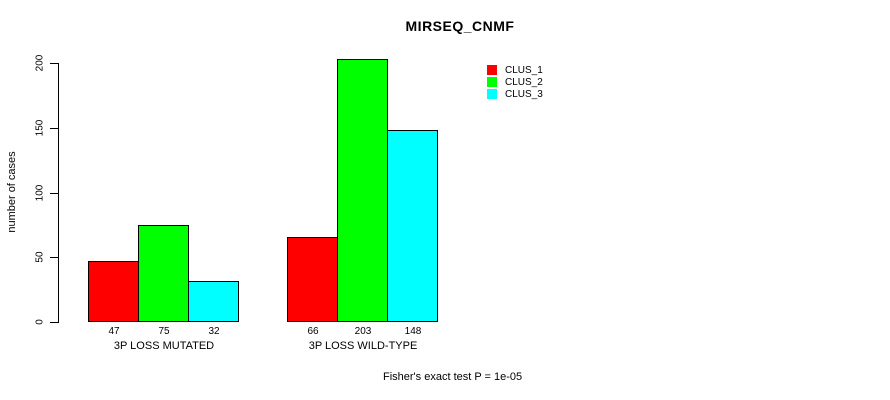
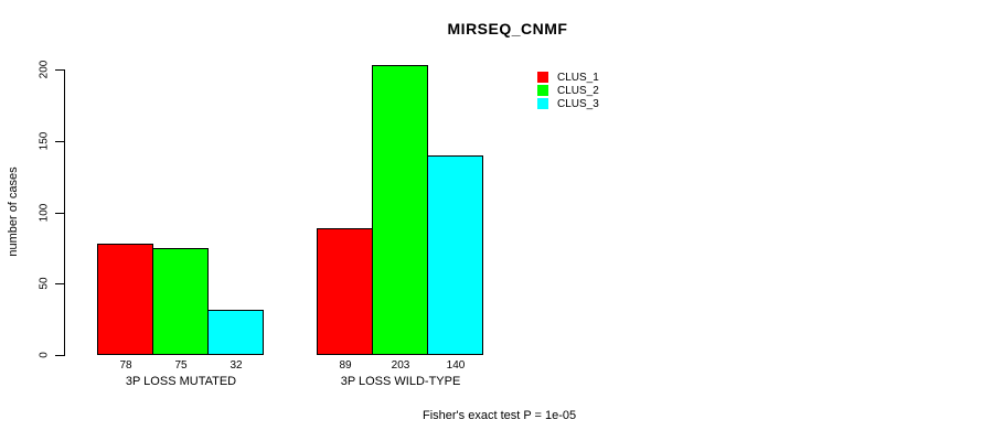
CLUS_1/3P LOSS MUTATED: 47 -> 78
CLUS_1/3P LOSS WILD-TYPE: 66 -> 89
CLUS_3/3P LOSS WILD-TYPE: 148 -> 140
